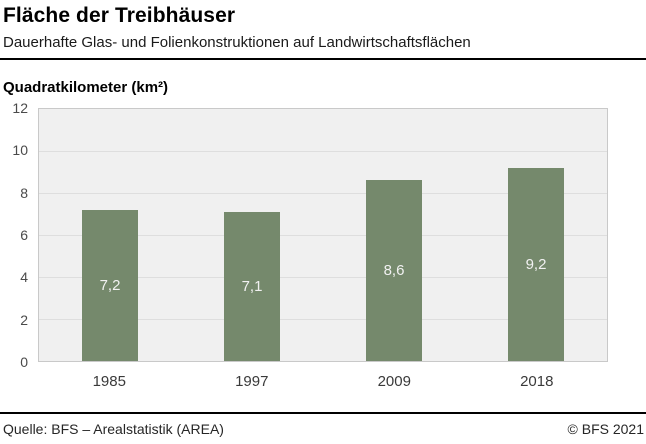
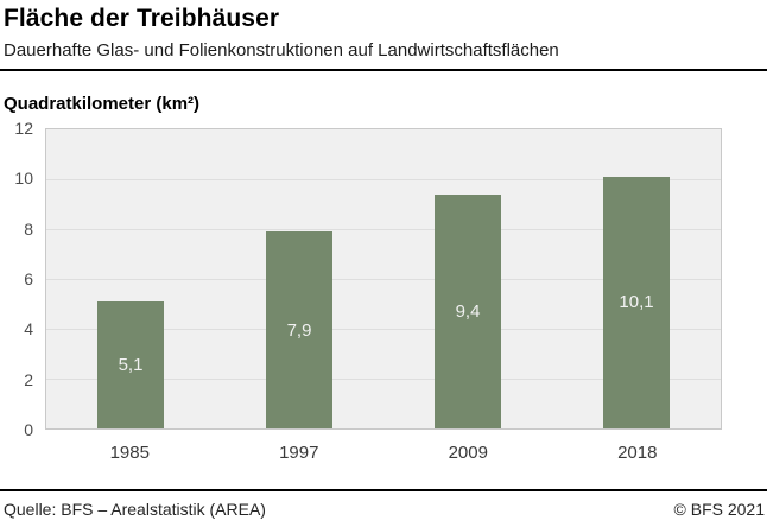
1985: 7,2 -> 5,1
1997: 7,1 -> 7,9
2009: 8,6 -> 9,4
2018: 9,2 -> 10,1
